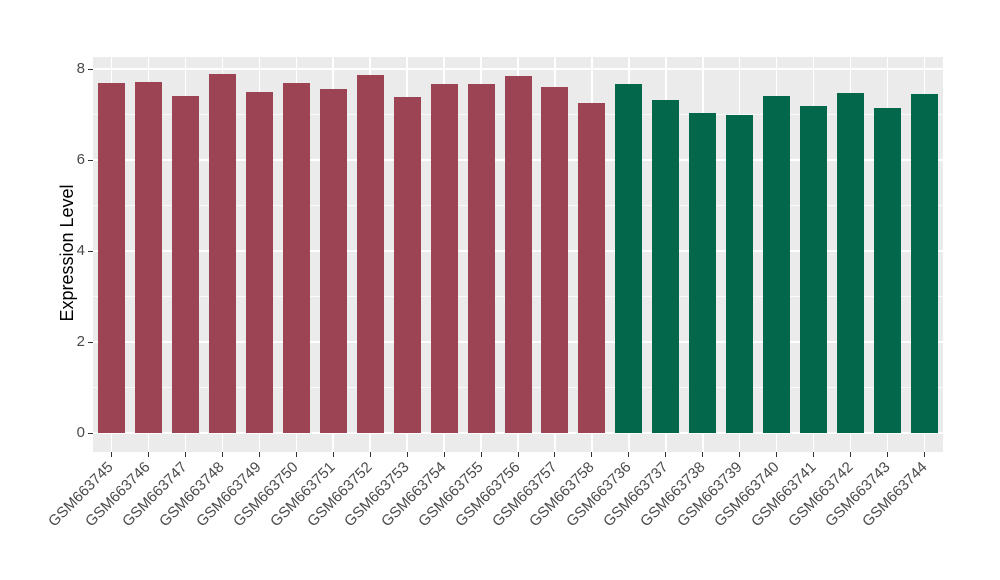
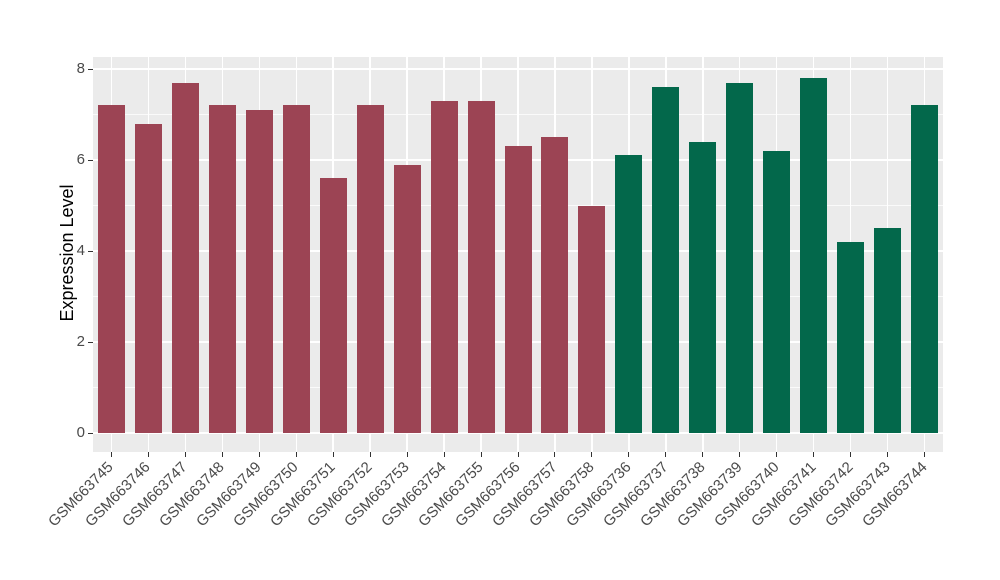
GSM663745: 7.7 -> 7.2
GSM663746: 7.7 -> 6.8
GSM663747: 7.4 -> 7.7
GSM663748: 7.9 -> 7.2
GSM663749: 7.5 -> 7.1
GSM663750: 7.7 -> 7.2
GSM663751: 7.6 -> 5.6
GSM663752: 7.9 -> 7.2
GSM663753: 7.4 -> 5.9
GSM663754: 7.7 -> 7.3
GSM663755: 7.7 -> 7.3
GSM663756: 7.8 -> 6.3
GSM663757: 7.6 -> 6.5
GSM663758: 7.3 -> 5.0
GSM663736: 7.7 -> 6.1
GSM663737: 7.3 -> 7.6
GSM663738: 7.0 -> 6.4
GSM663739: 7.0 -> 7.7
GSM663740: 7.4 -> 6.2
GSM663741: 7.2 -> 7.8
GSM663742: 7.5 -> 4.2
GSM663743: 7.2 -> 4.5
GSM663744: 7.5 -> 7.2
